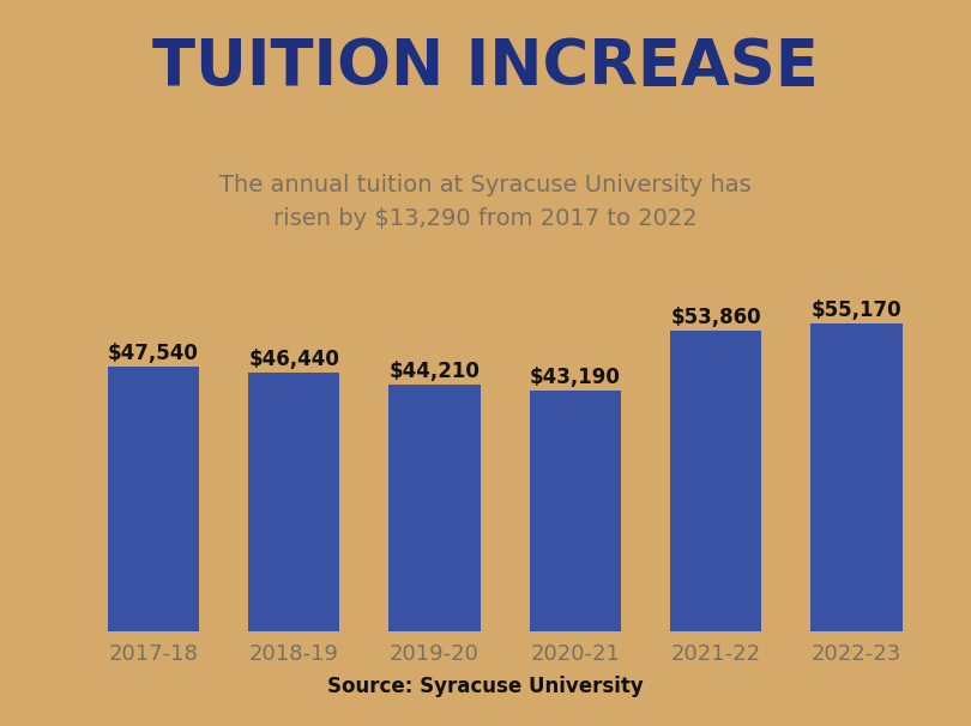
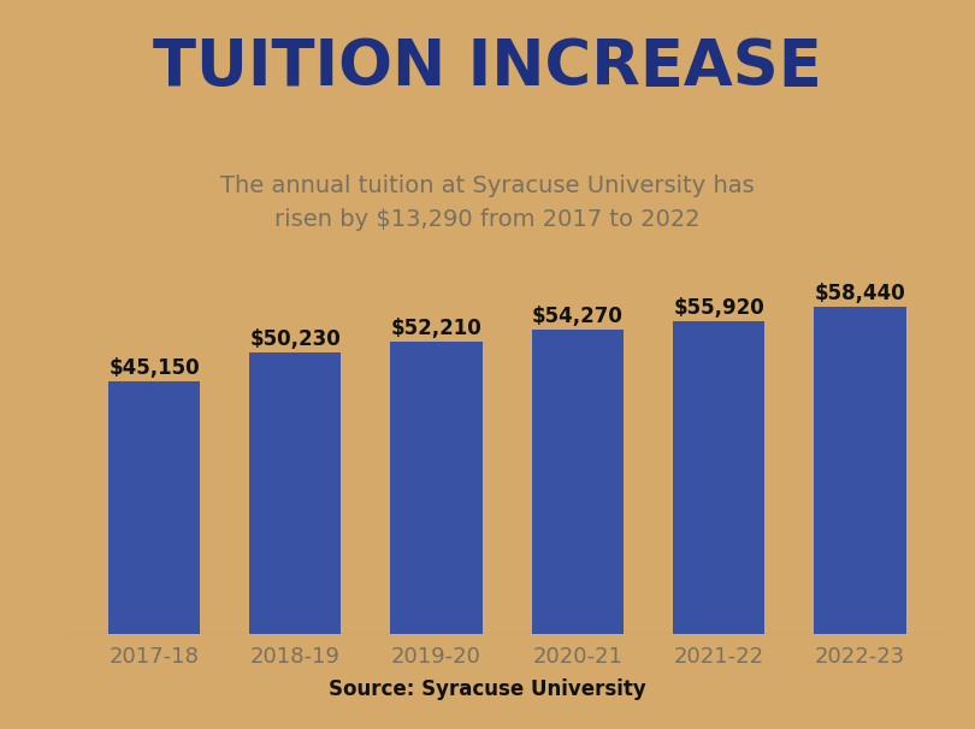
2017-18: $47,540 -> $45,150
2018-19: $46,440 -> $50,230
2019-20: $44,210 -> $52,210
2020-21: $43,190 -> $54,270
2021-22: $53,860 -> $55,920
2022-23: $55,170 -> $58,440
